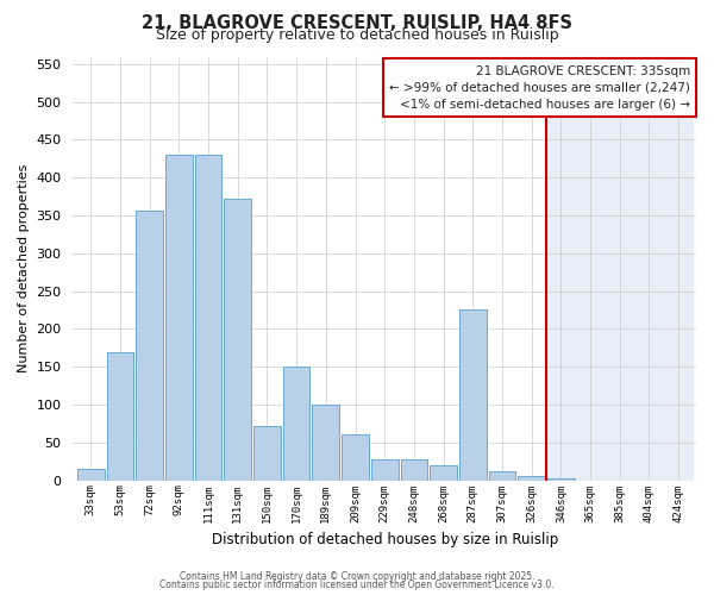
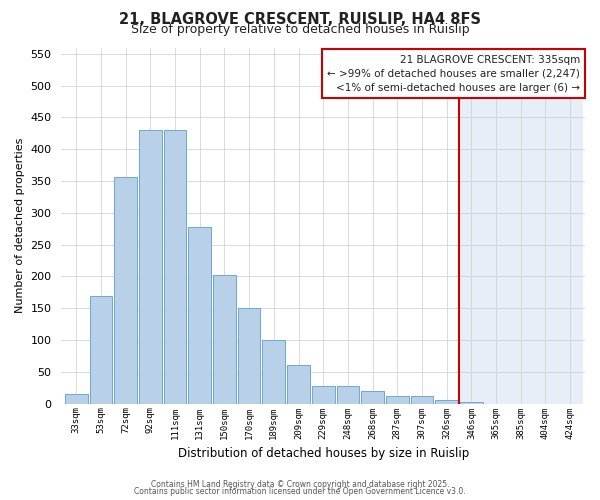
131sqm: 372 -> 278
150sqm: 72 -> 202
287sqm: 226 -> 12
